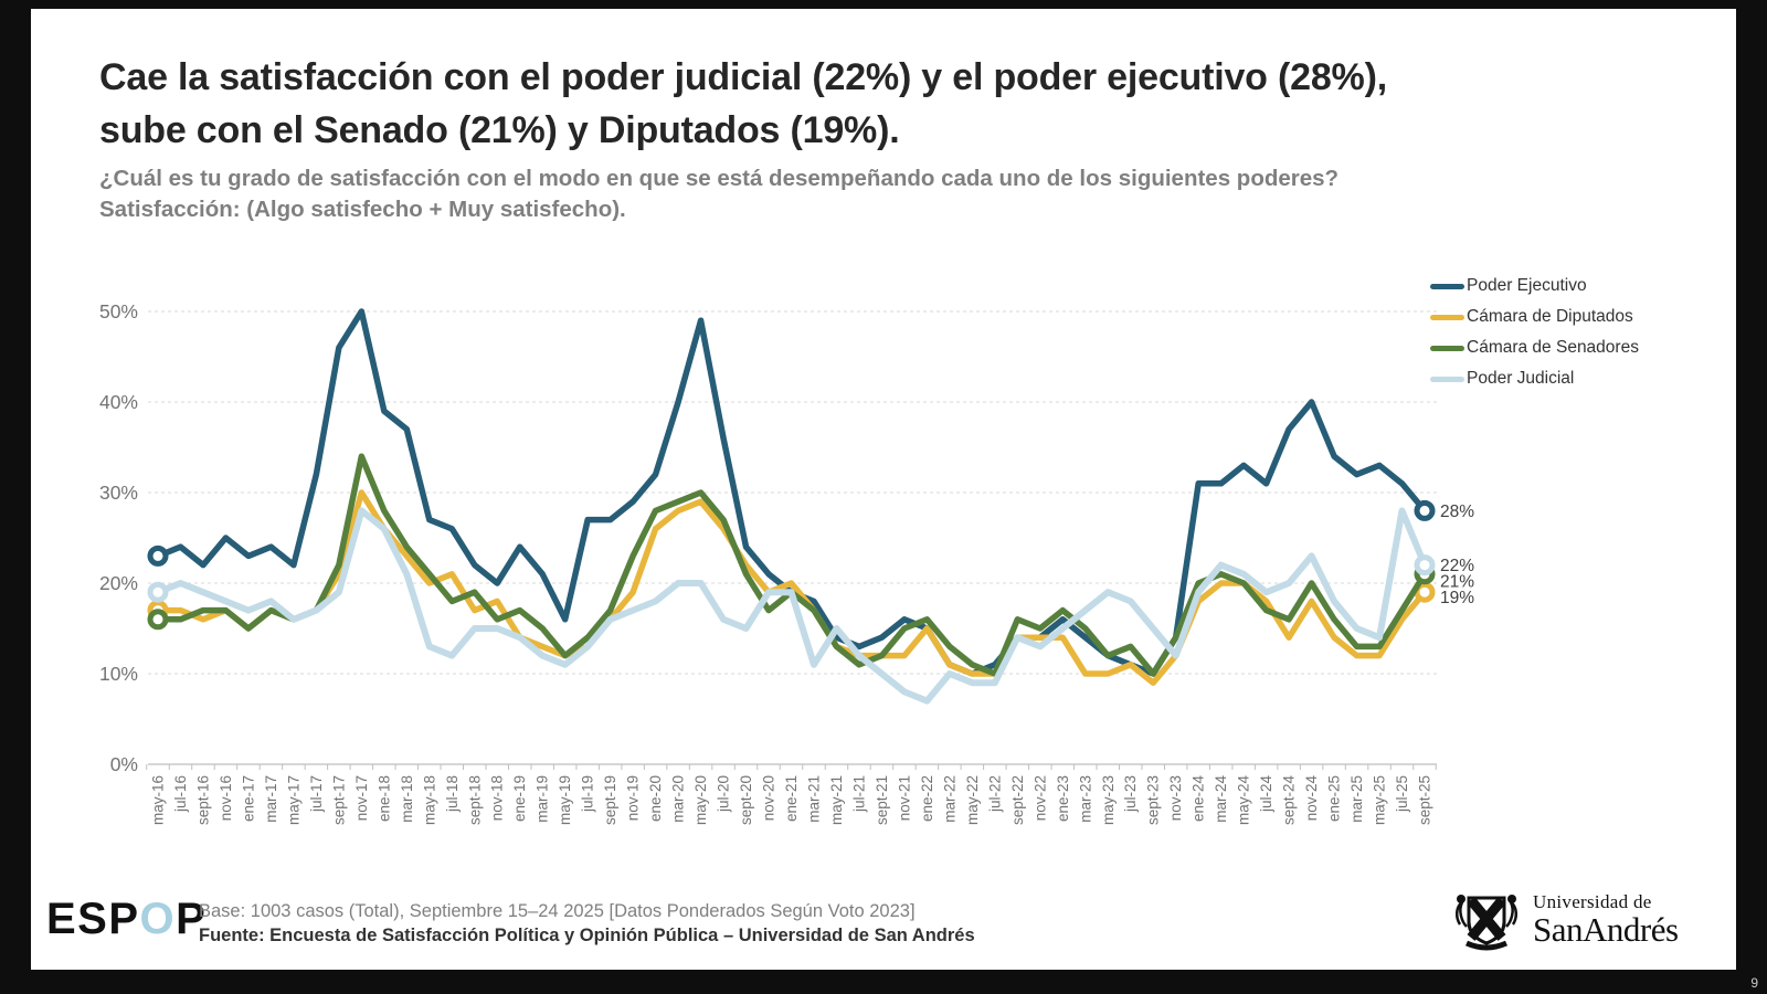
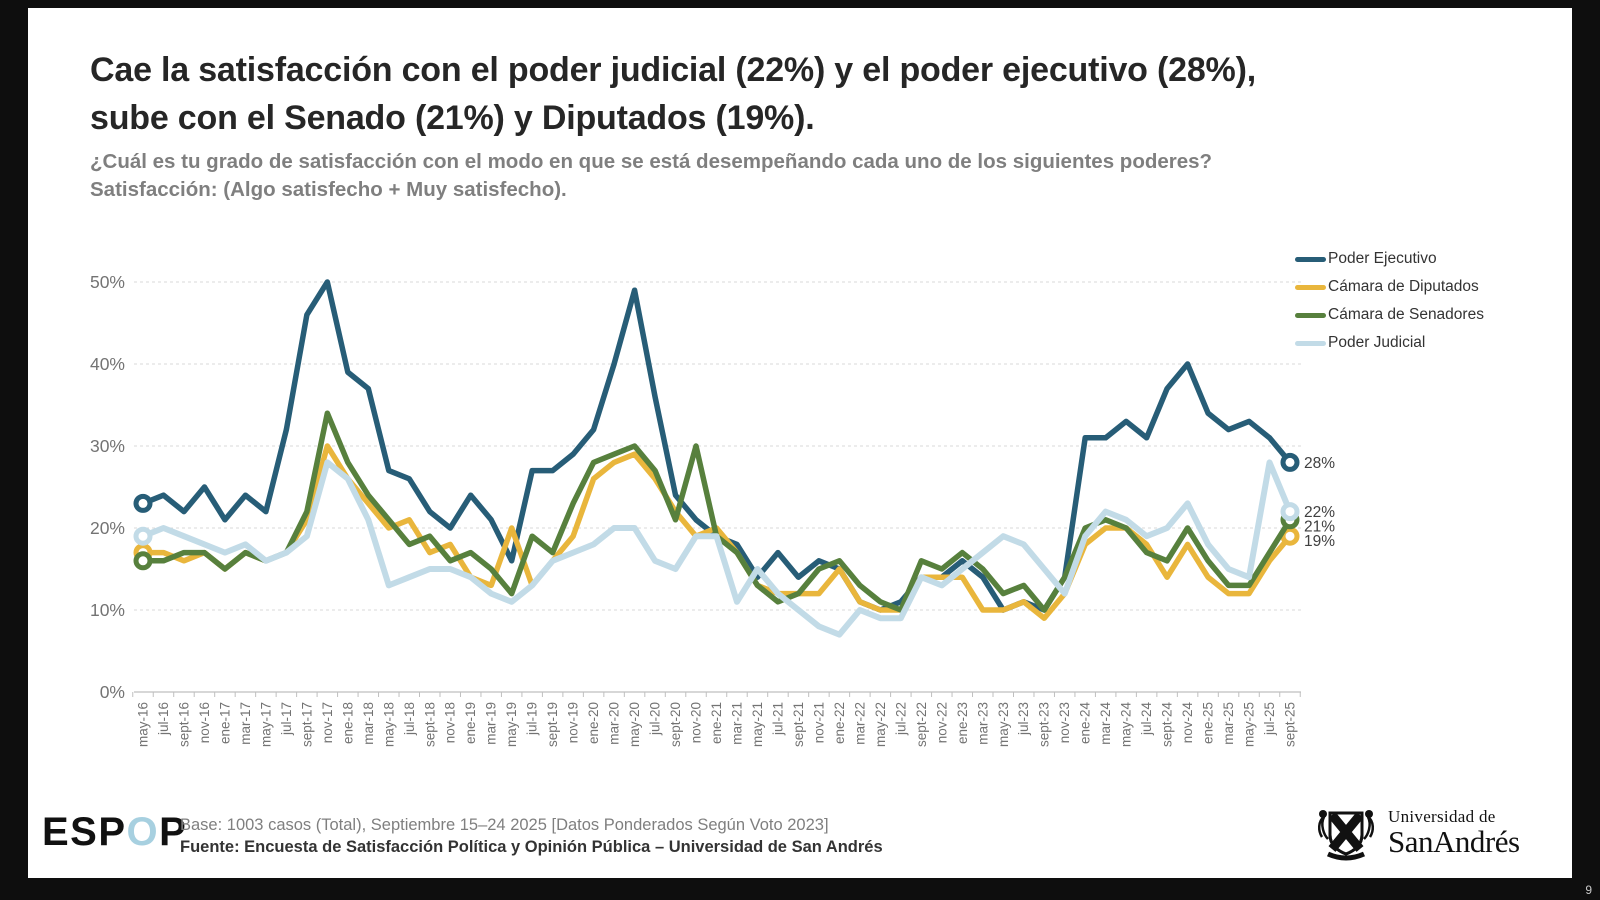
Poder Ejecutivo/ene-17: 23% -> 21%
Poder Judicial/jul-18: 12% -> 14%
Cámara de Diputados/may-19: 12% -> 20%
Cámara de Senadores/jul-19: 14% -> 19%
Cámara de Senadores/nov-20: 17% -> 30%
Poder Ejecutivo/jul-21: 13% -> 17%
Poder Ejecutivo/may-23: 12% -> 10%
